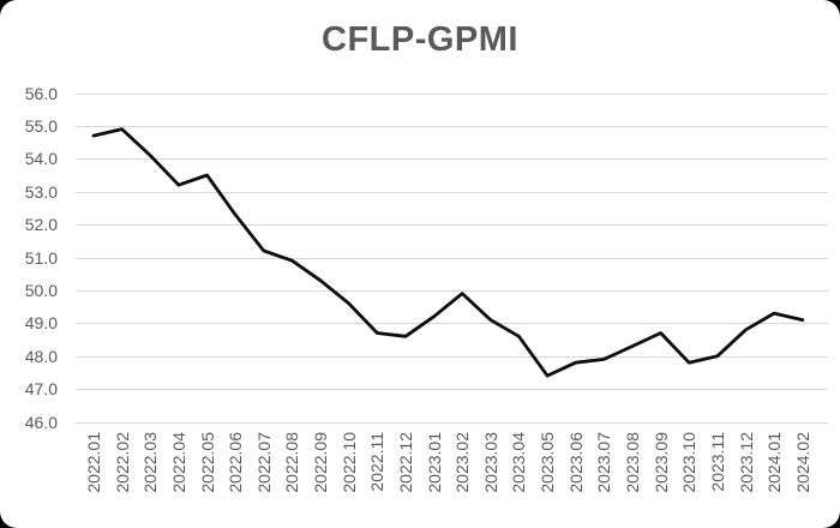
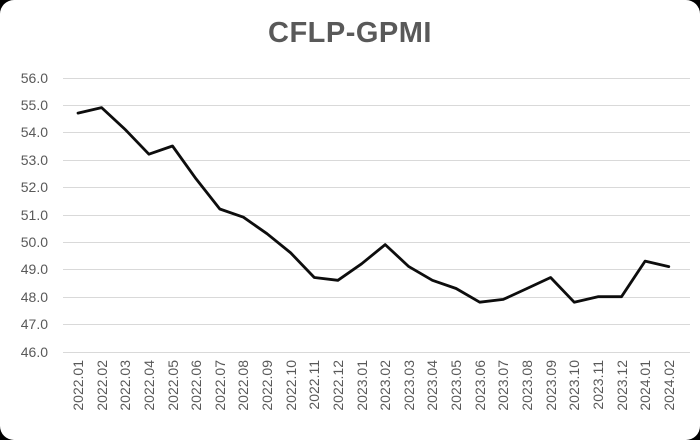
2023.05: 47.4 -> 48.3
2023.12: 48.8 -> 48.0
